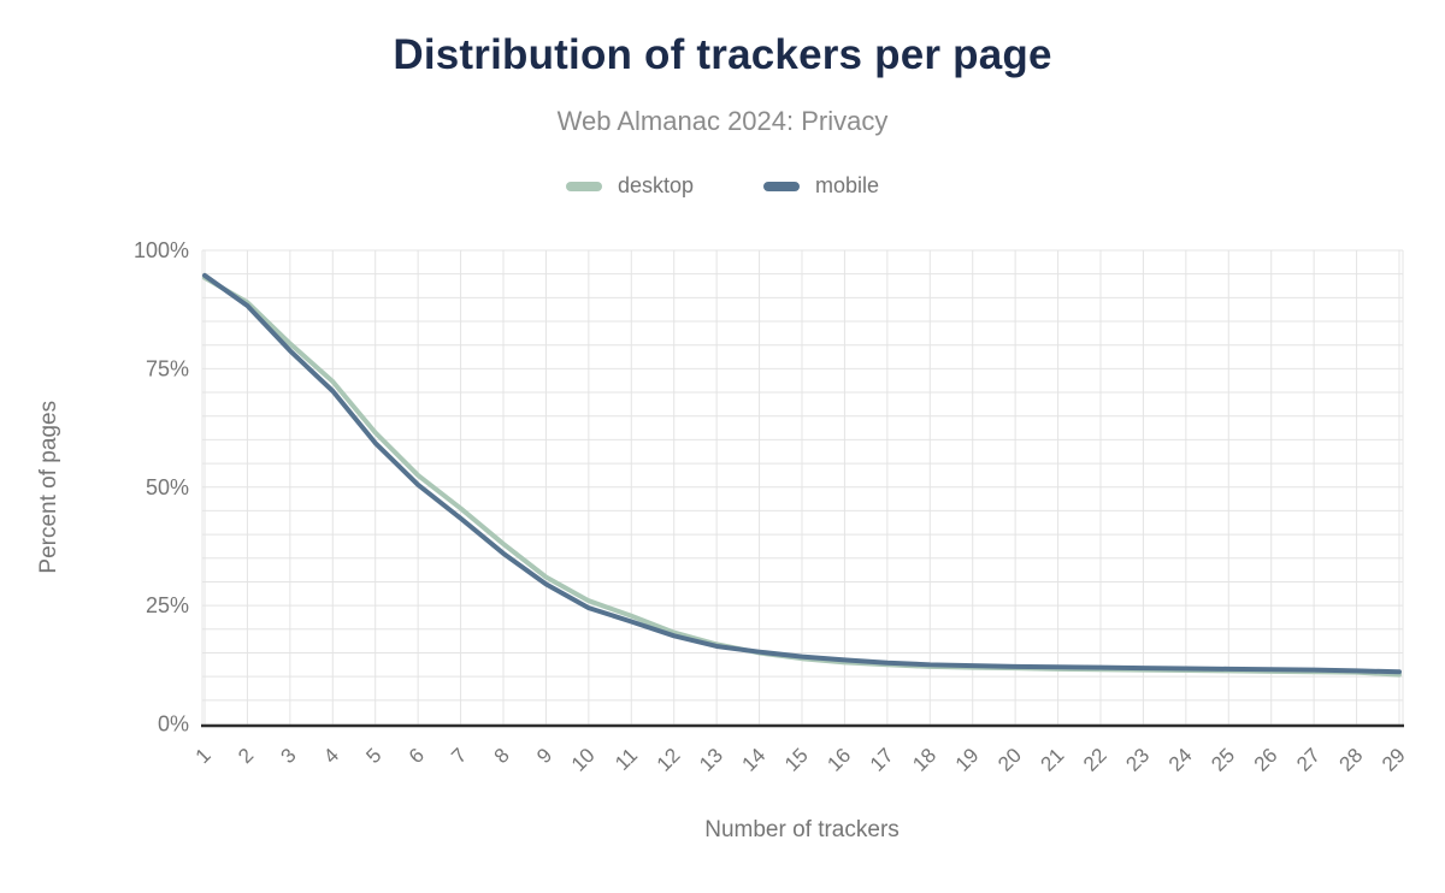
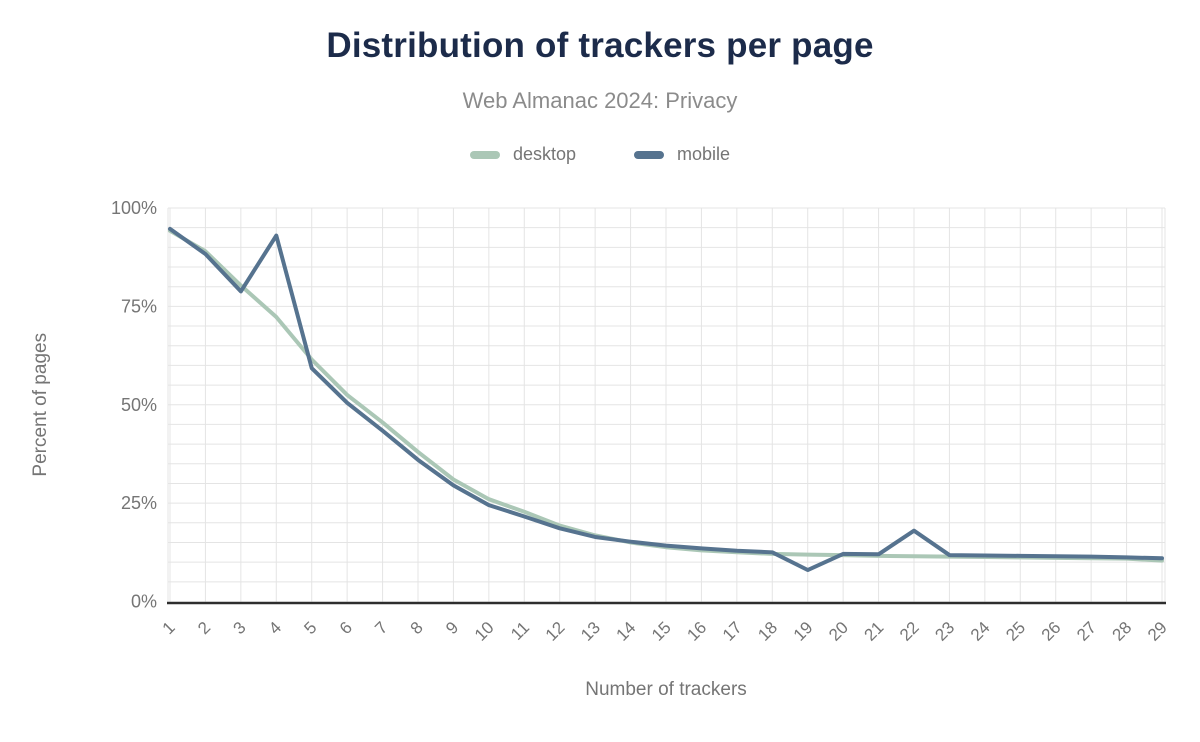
mobile/4: 70% -> 93%
mobile/19: 12% -> 8%
mobile/22: 12% -> 18%
